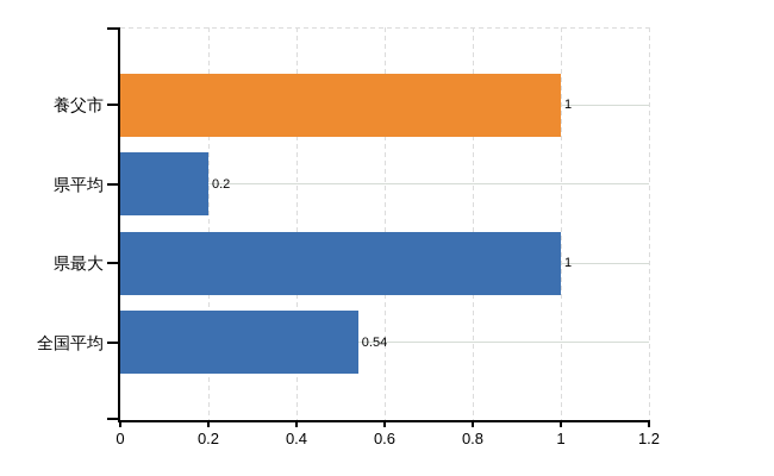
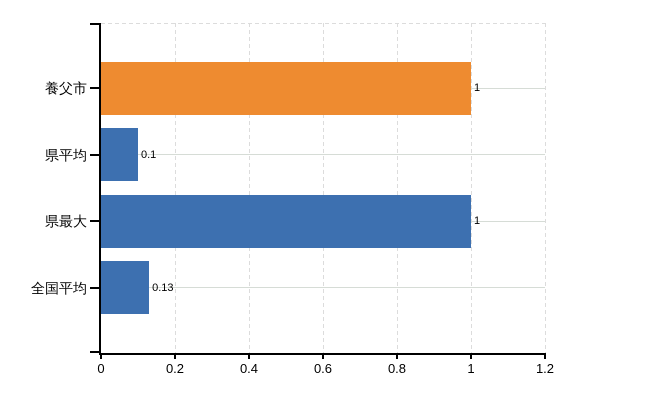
県平均: 0.2 -> 0.1
全国平均: 0.54 -> 0.13
